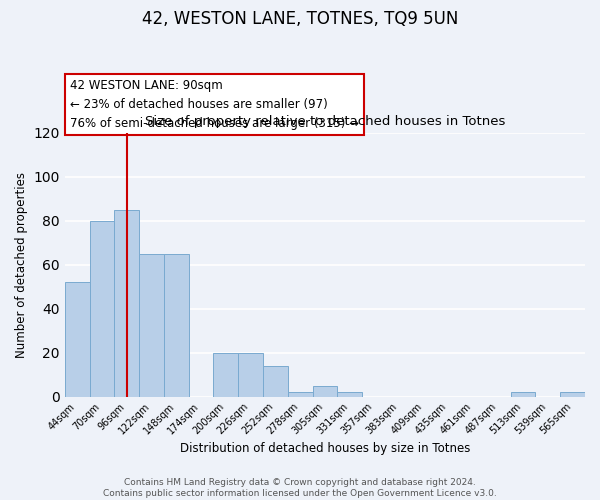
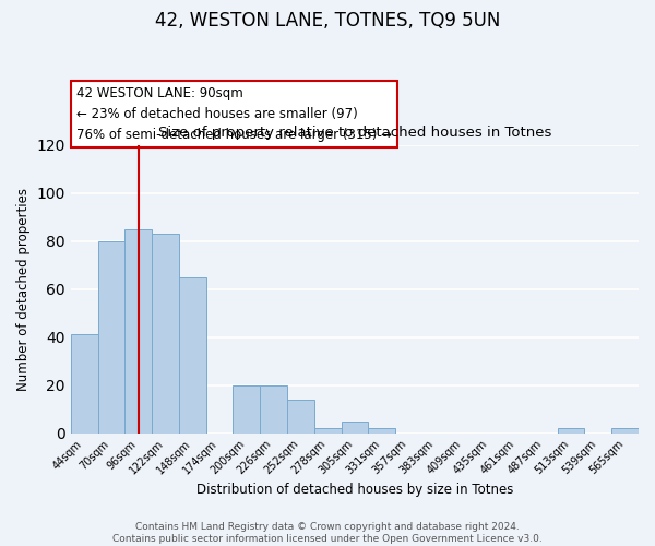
44sqm: 52 -> 41
122sqm: 65 -> 83
